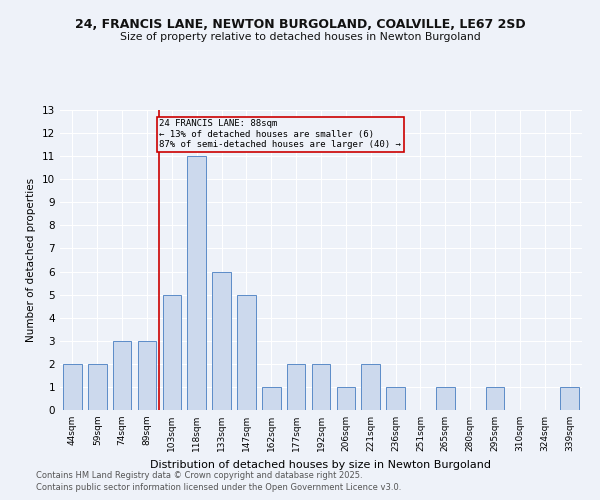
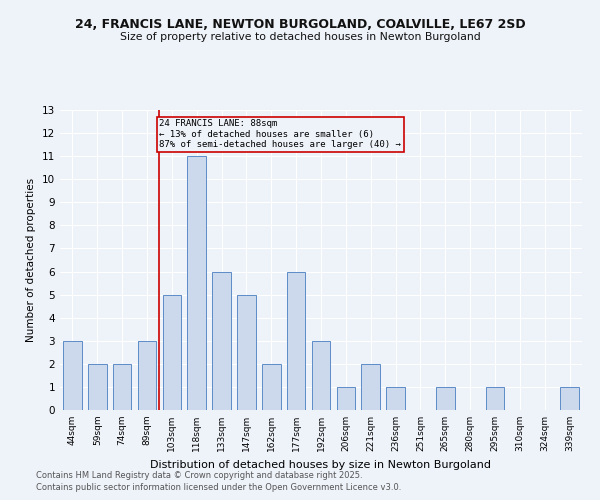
44sqm: 2 -> 3
74sqm: 3 -> 2
162sqm: 1 -> 2
177sqm: 2 -> 6
192sqm: 2 -> 3
